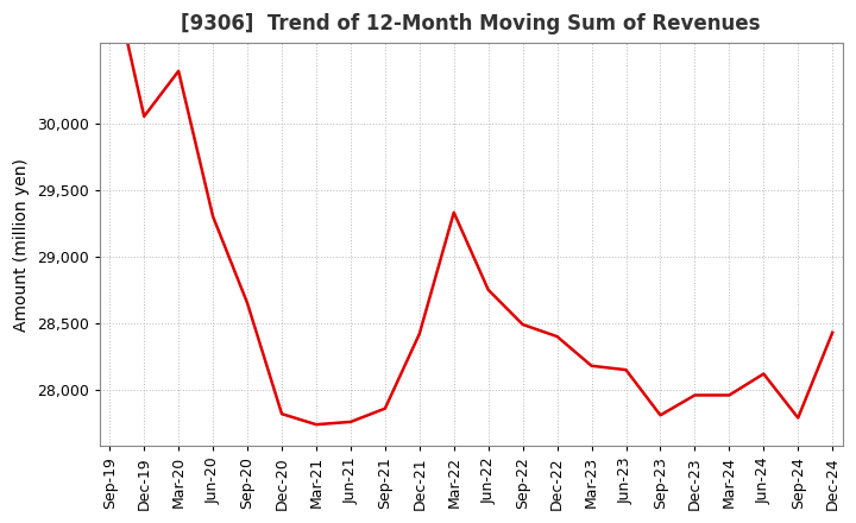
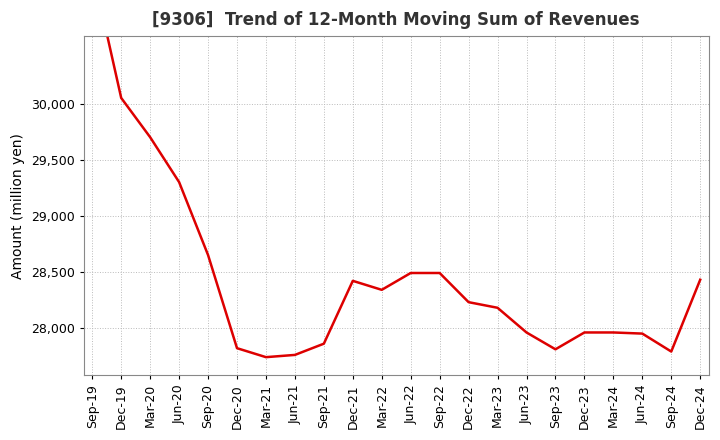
Mar-20: 30,390 -> 29,700
Mar-22: 29,330 -> 28,340
Jun-22: 28,750 -> 28,490
Dec-22: 28,400 -> 28,230
Jun-23: 28,150 -> 27,960
Jun-24: 28,120 -> 27,950
